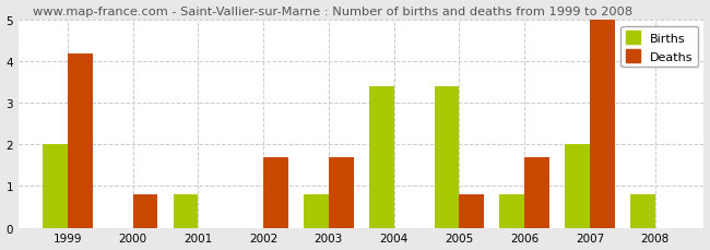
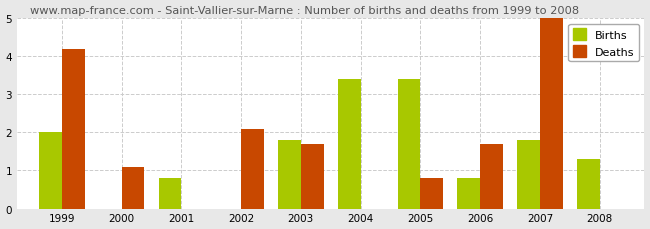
Deaths/2000: 0.8 -> 1.1
Deaths/2002: 1.7 -> 2.1
Births/2003: 0.8 -> 1.8
Births/2007: 2.0 -> 1.8
Births/2008: 0.8 -> 1.3
